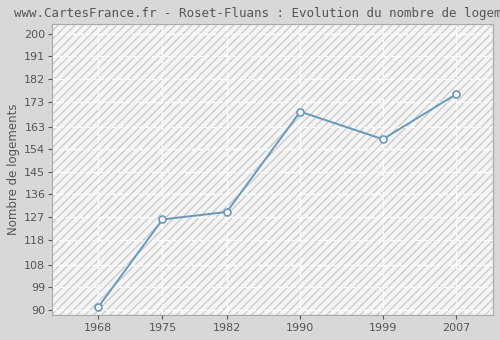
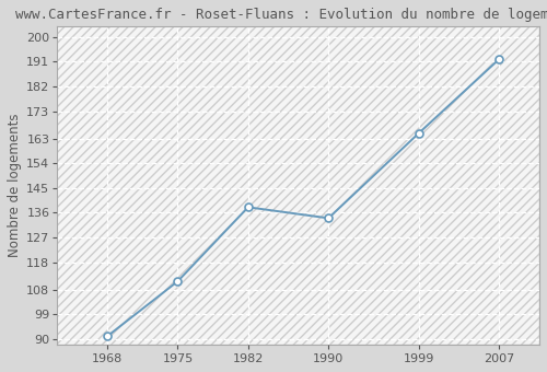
1975: 126 -> 111
1982: 129 -> 138
1990: 169 -> 134
1999: 158 -> 165
2007: 176 -> 192
